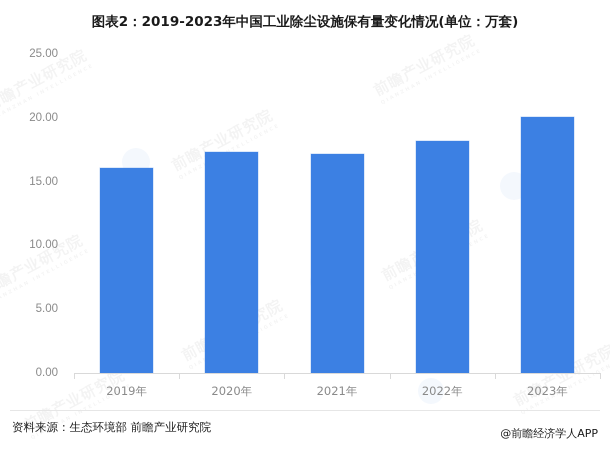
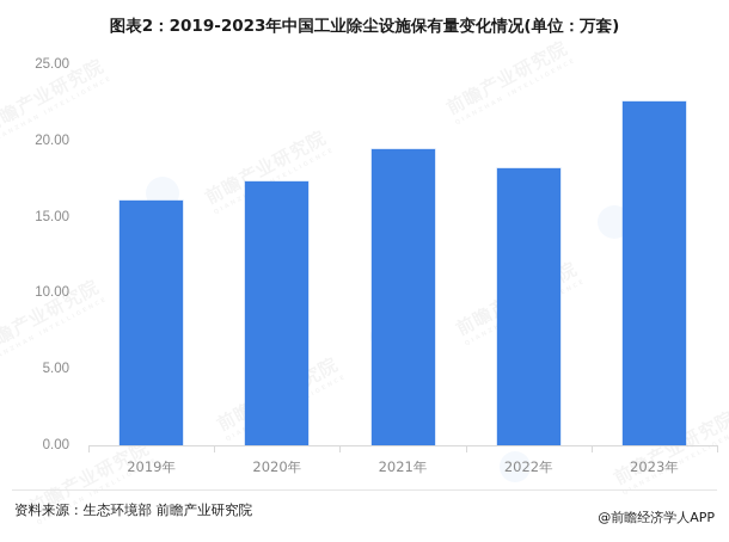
2021年: 17.2 -> 19.4
2023年: 20.1 -> 22.6
